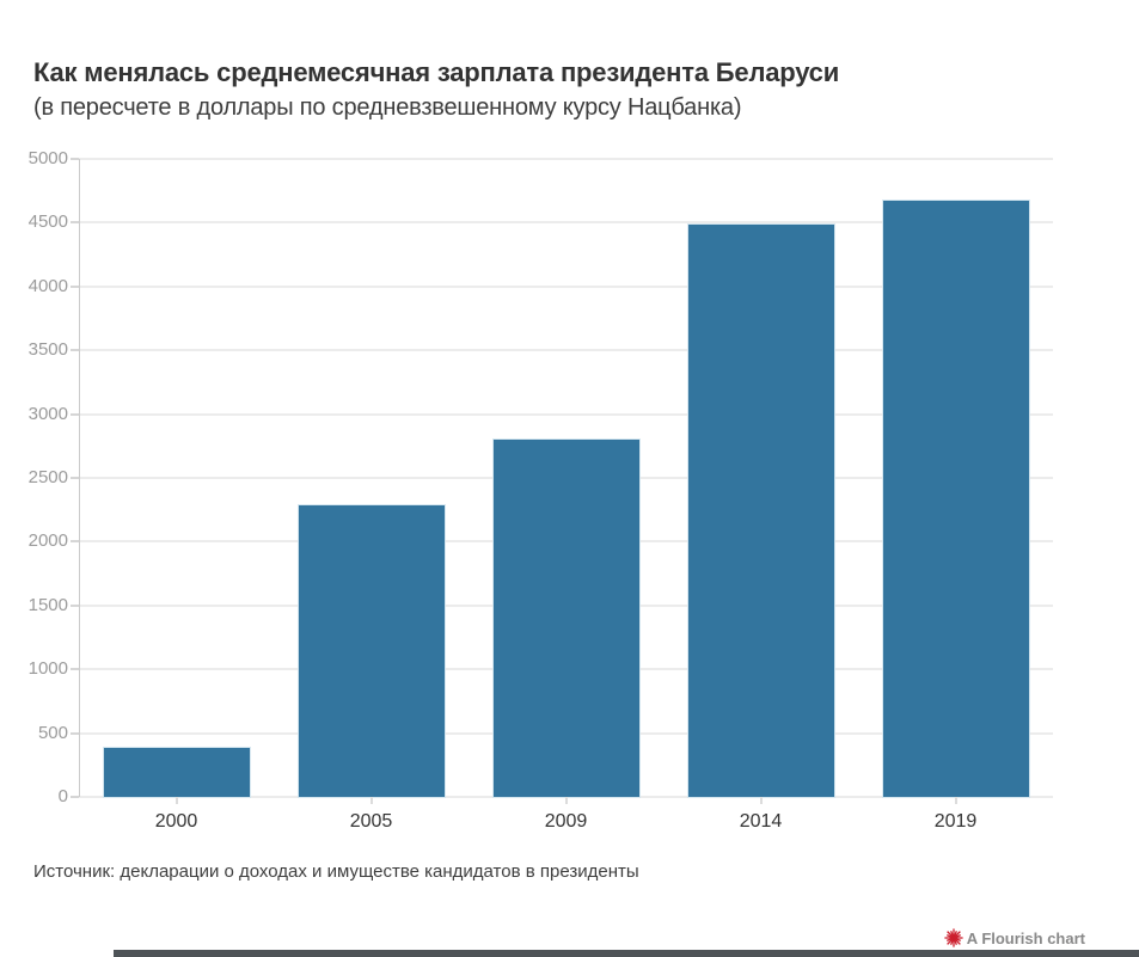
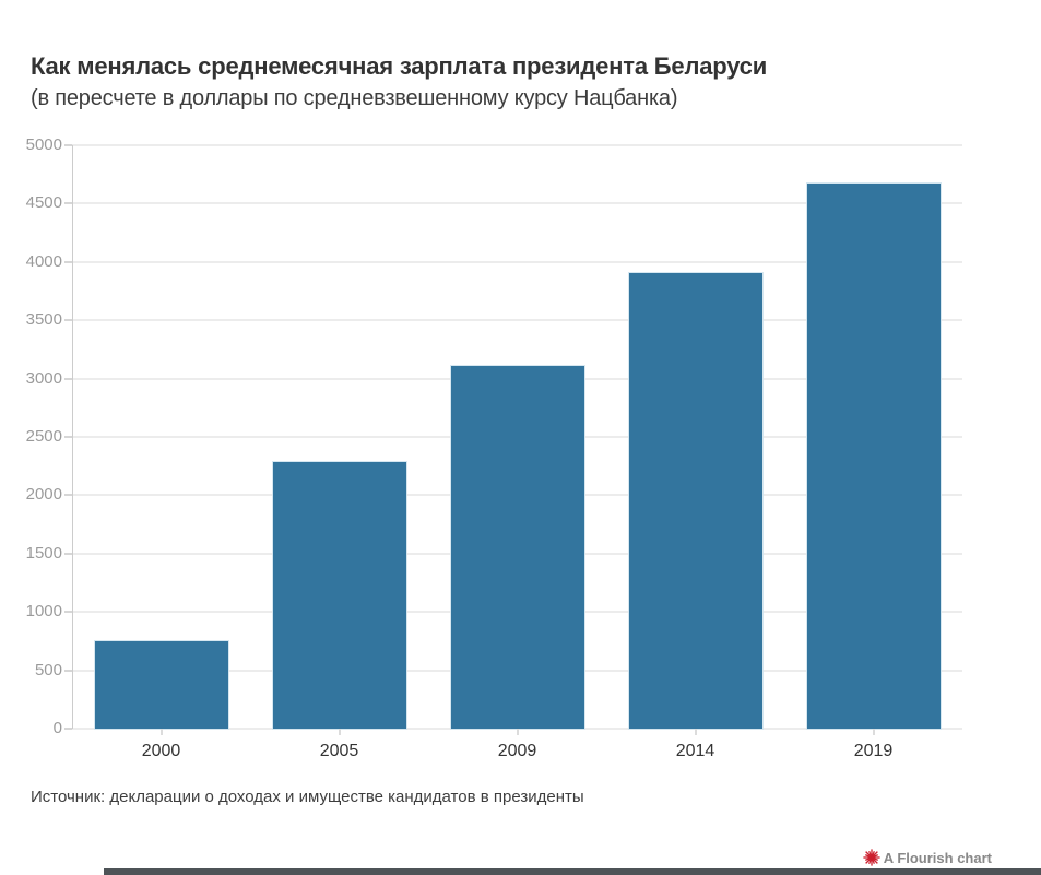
2000: 380 -> 750
2009: 2800 -> 3110
2014: 4480 -> 3900
